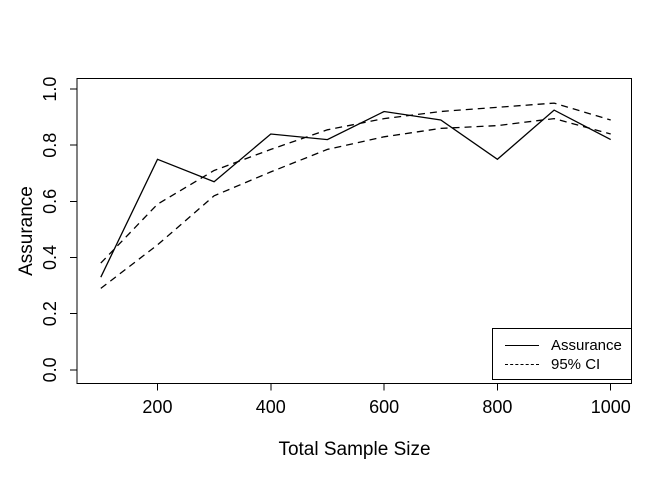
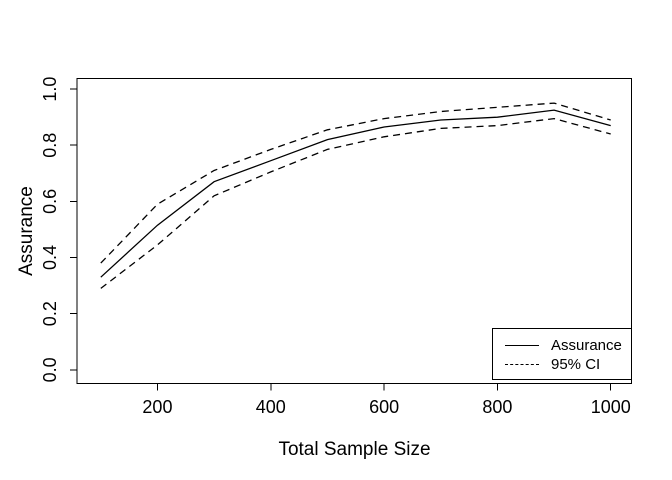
Assurance/200: 0.75 -> 0.52
Assurance/400: 0.84 -> 0.74
Assurance/600: 0.92 -> 0.86
Assurance/800: 0.75 -> 0.90
Assurance/1000: 0.82 -> 0.87
